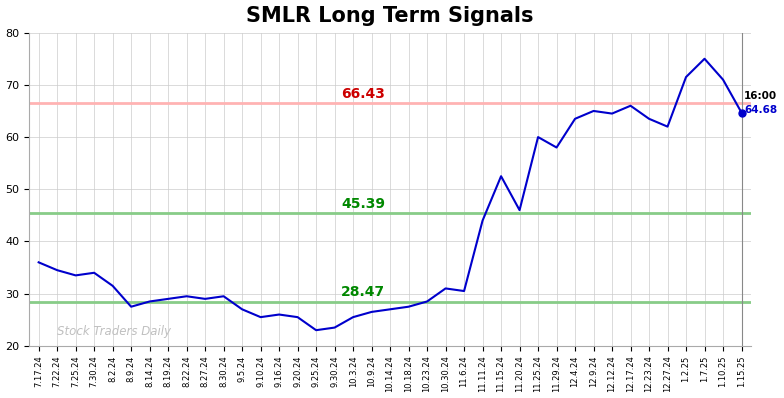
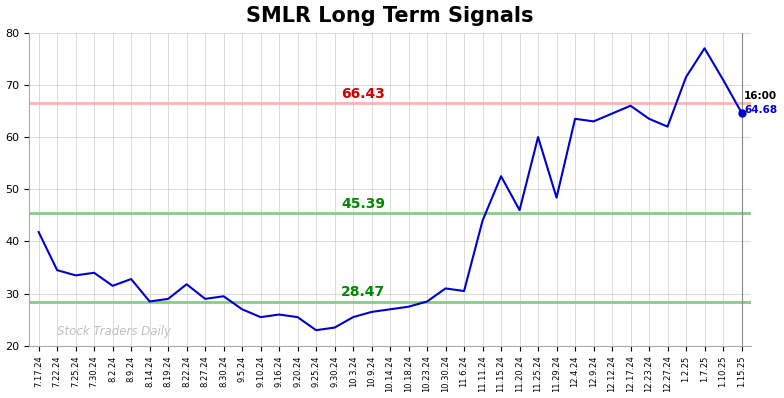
7.17.24: 36.0 -> 41.8
8.9.24: 27.5 -> 32.8
8.22.24: 29.5 -> 31.8
11.29.24: 58.0 -> 48.4
12.9.24: 65.0 -> 63.0
1.7.25: 75.0 -> 77.0
